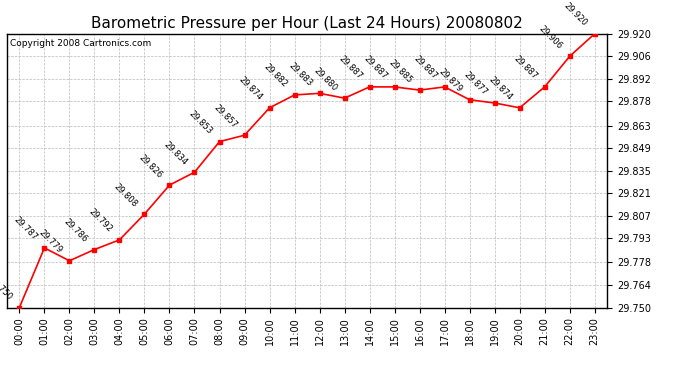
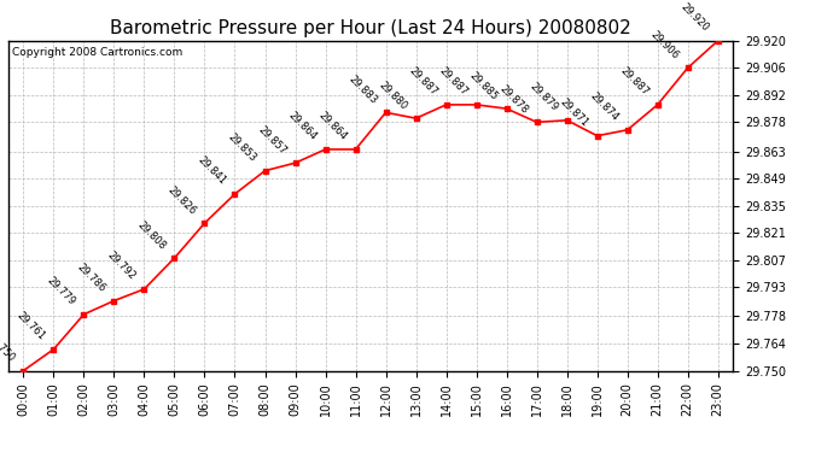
01:00: 29.787 -> 29.761
07:00: 29.834 -> 29.841
10:00: 29.874 -> 29.864
11:00: 29.882 -> 29.864
17:00: 29.887 -> 29.878
19:00: 29.877 -> 29.871
